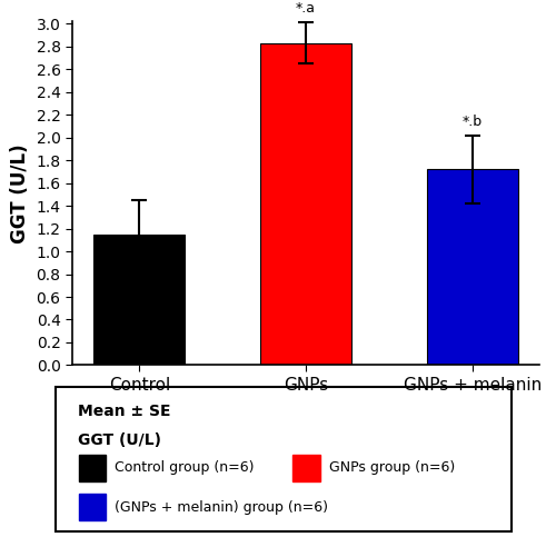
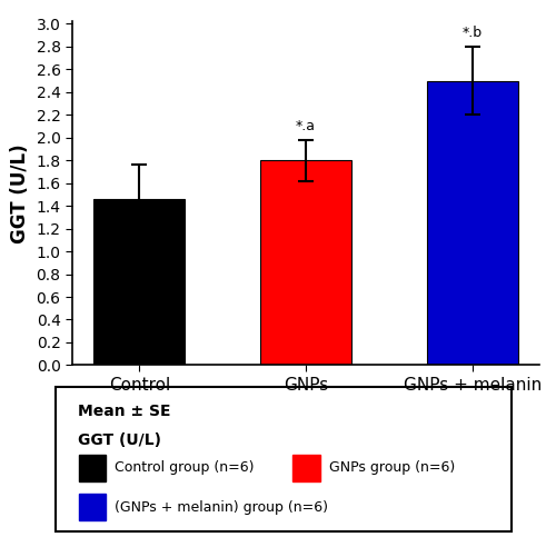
Control: 1.15 -> 1.46
GNPs: 2.83 -> 1.80
GNPs + melanin: 1.72 -> 2.50
